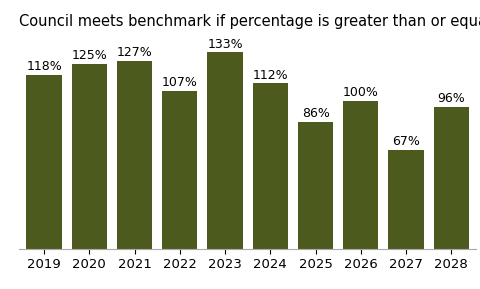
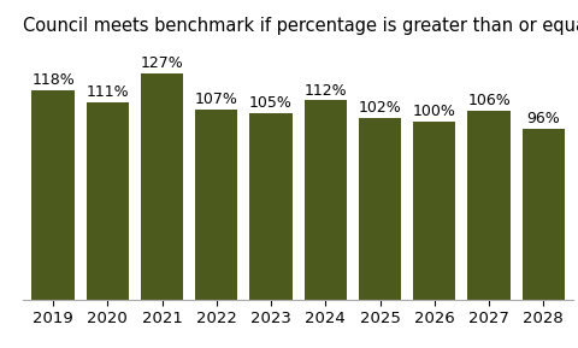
2020: 125% -> 111%
2023: 133% -> 105%
2025: 86% -> 102%
2027: 67% -> 106%
